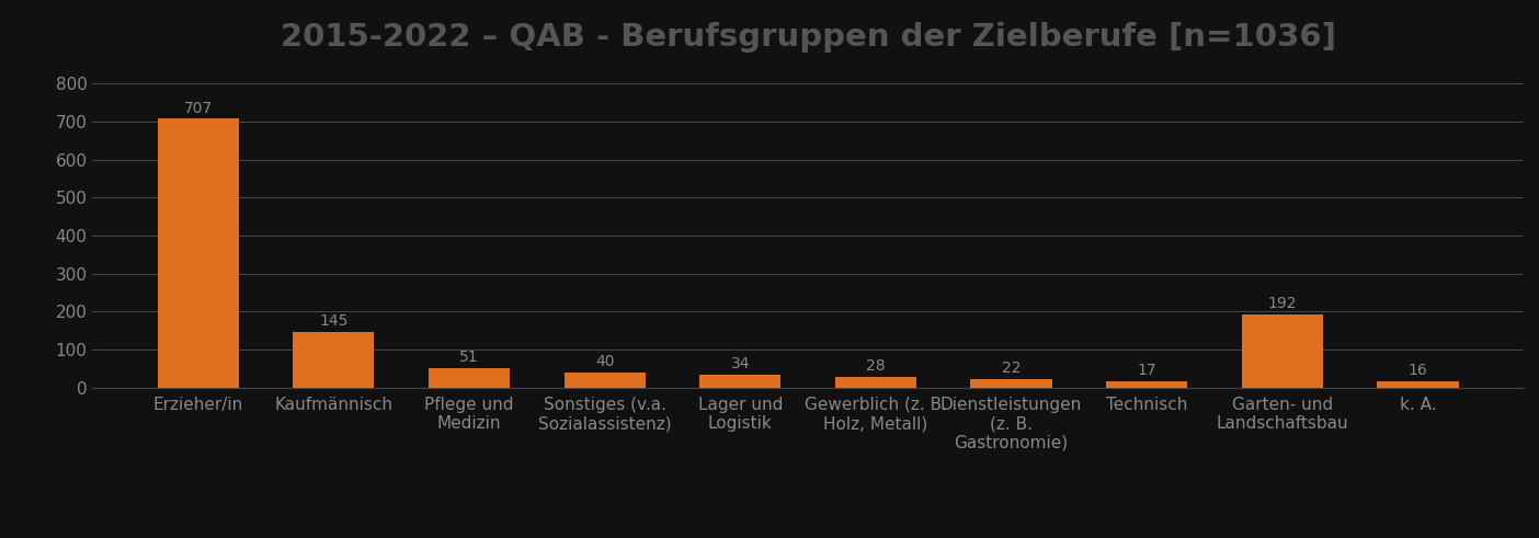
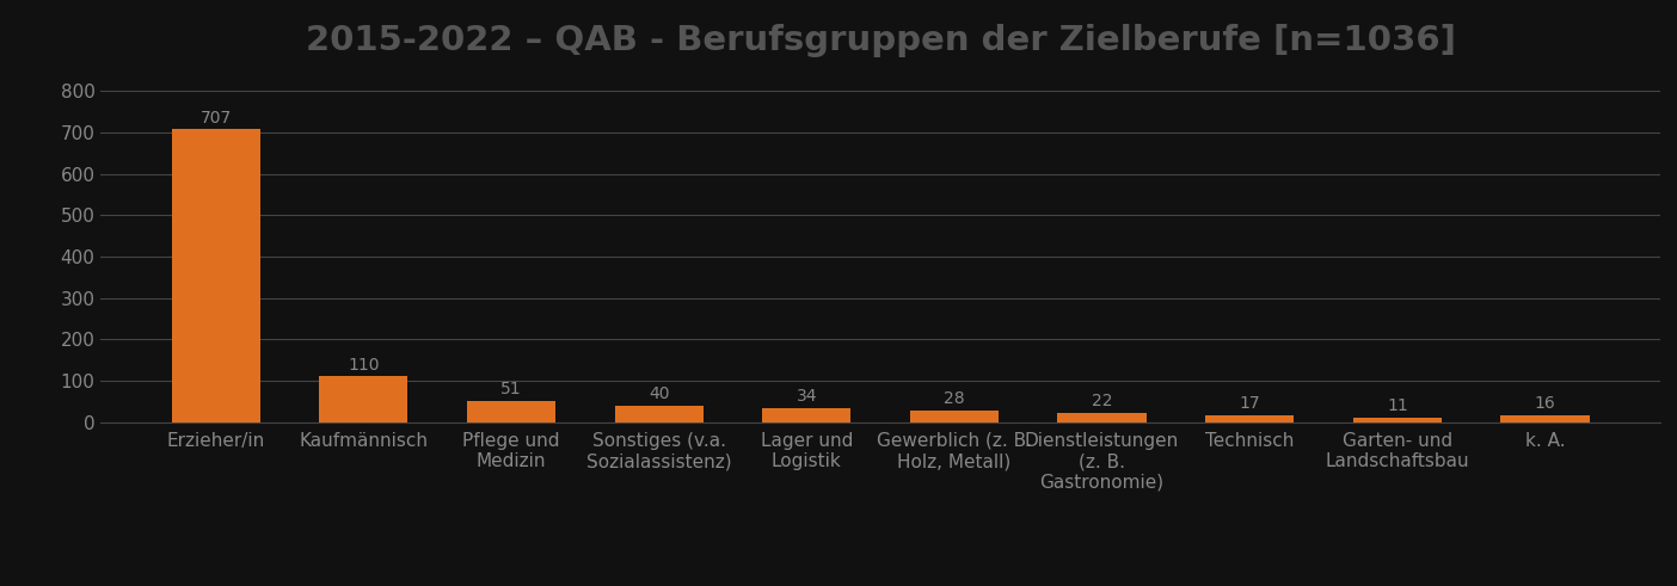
Kaufmännisch: 145 -> 110
Garten- und Landschaftsbau: 192 -> 11
